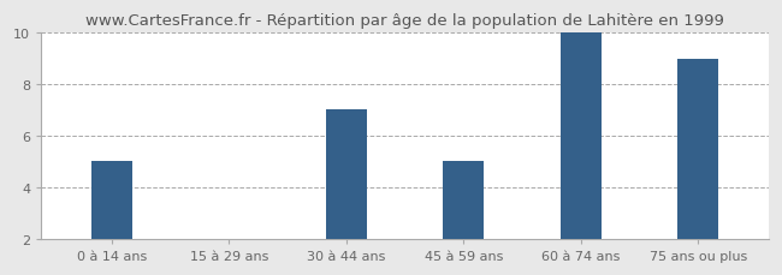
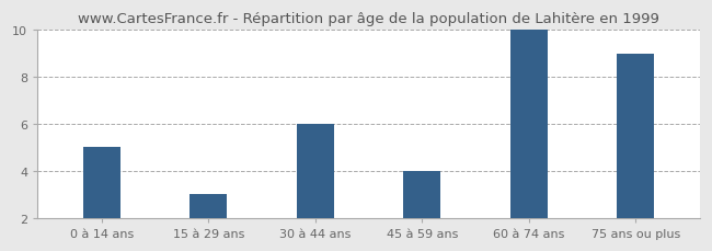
15 à 29 ans: 2 -> 3
30 à 44 ans: 7 -> 6
45 à 59 ans: 5 -> 4
